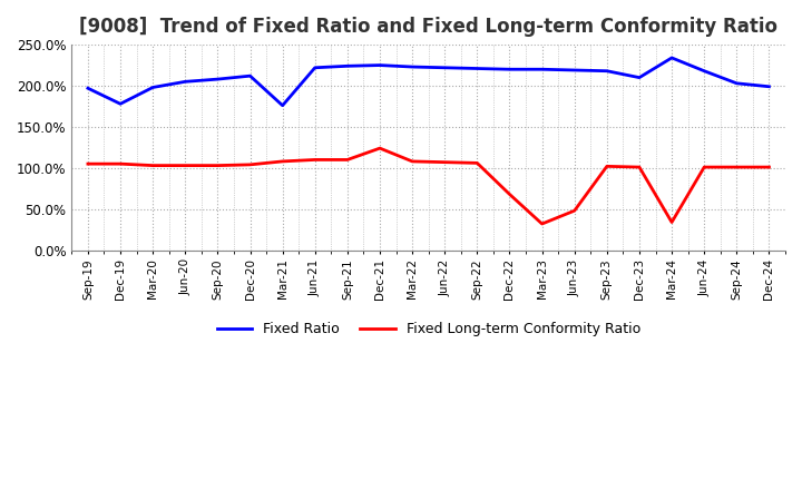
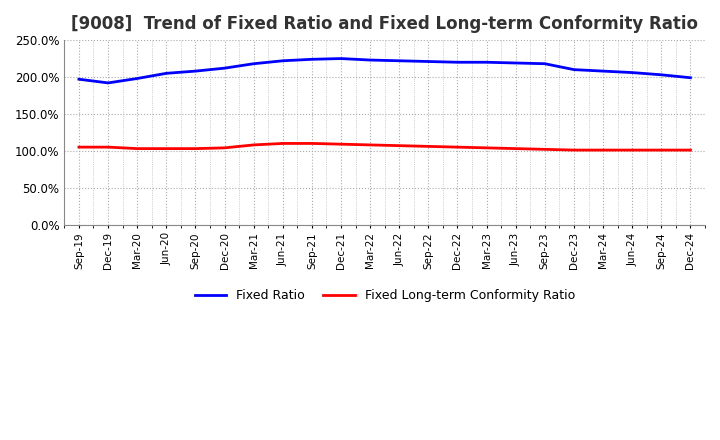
Fixed Ratio/Dec-19: 178% -> 192%
Fixed Ratio/Mar-21: 176% -> 218%
Fixed Long-term Conformity Ratio/Dec-21: 124% -> 109%
Fixed Long-term Conformity Ratio/Dec-22: 68% -> 105%
Fixed Long-term Conformity Ratio/Mar-23: 32% -> 104%
Fixed Long-term Conformity Ratio/Jun-23: 48% -> 103%
Fixed Ratio/Mar-24: 234% -> 208%
Fixed Long-term Conformity Ratio/Mar-24: 34% -> 101%
Fixed Ratio/Jun-24: 218% -> 206%
